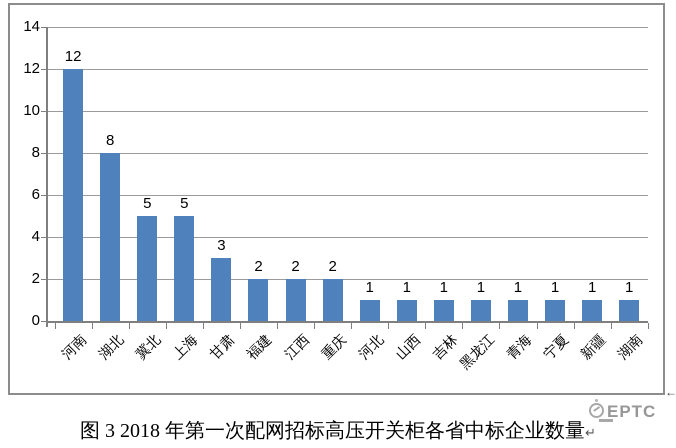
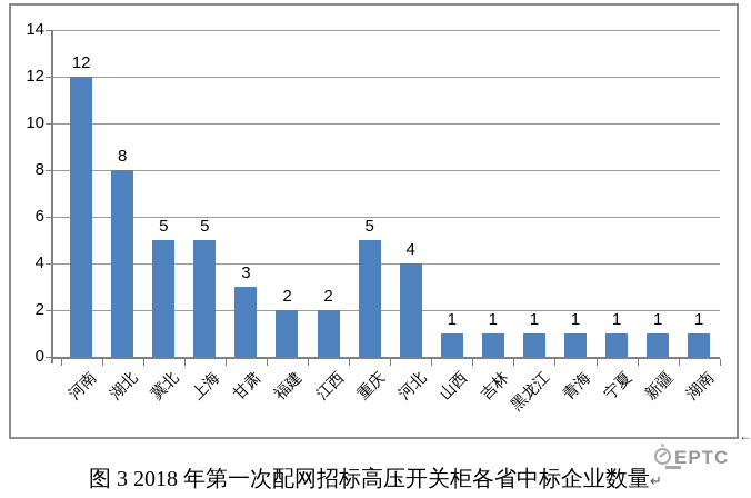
重庆: 2 -> 5
河北: 1 -> 4
